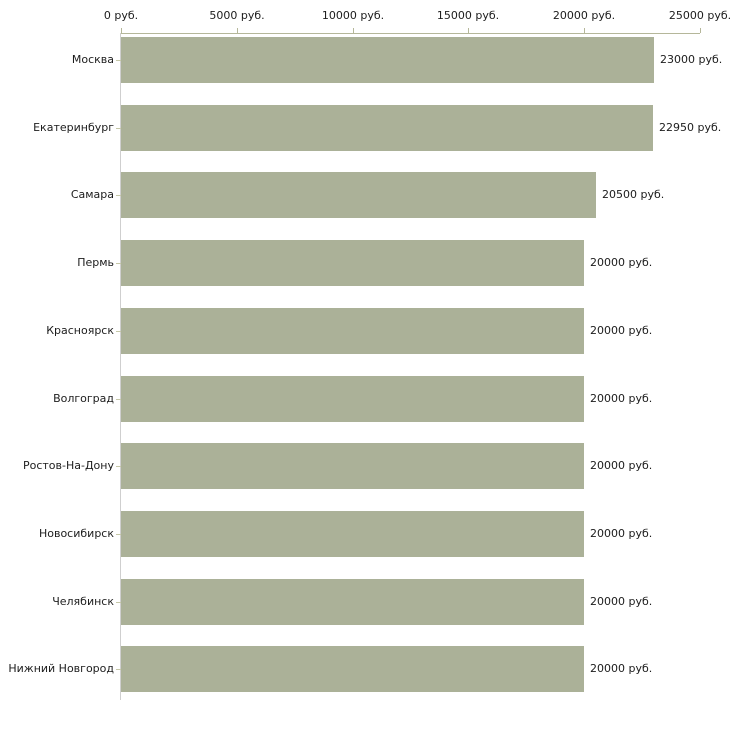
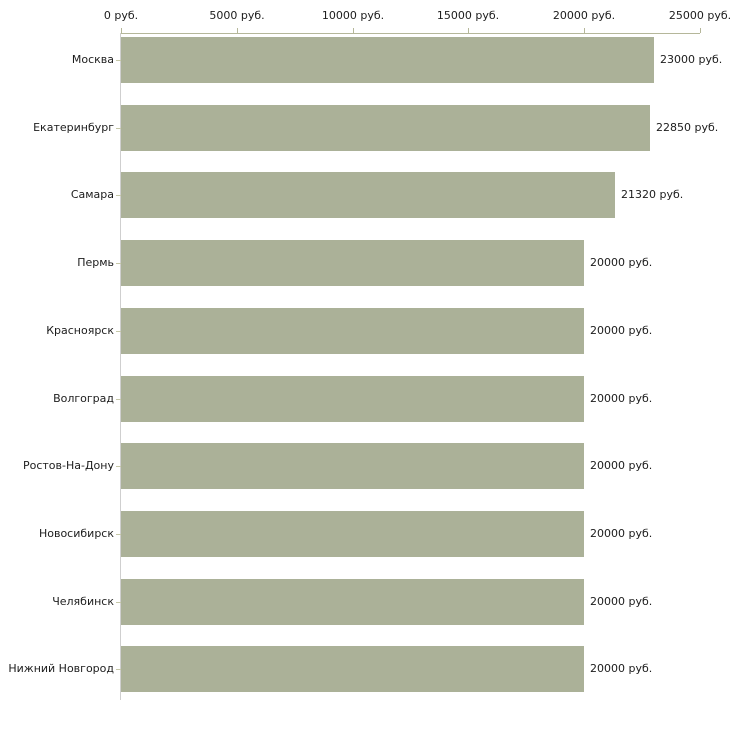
Екатеринбург: 22950 -> 22850
Самара: 20500 -> 21320
